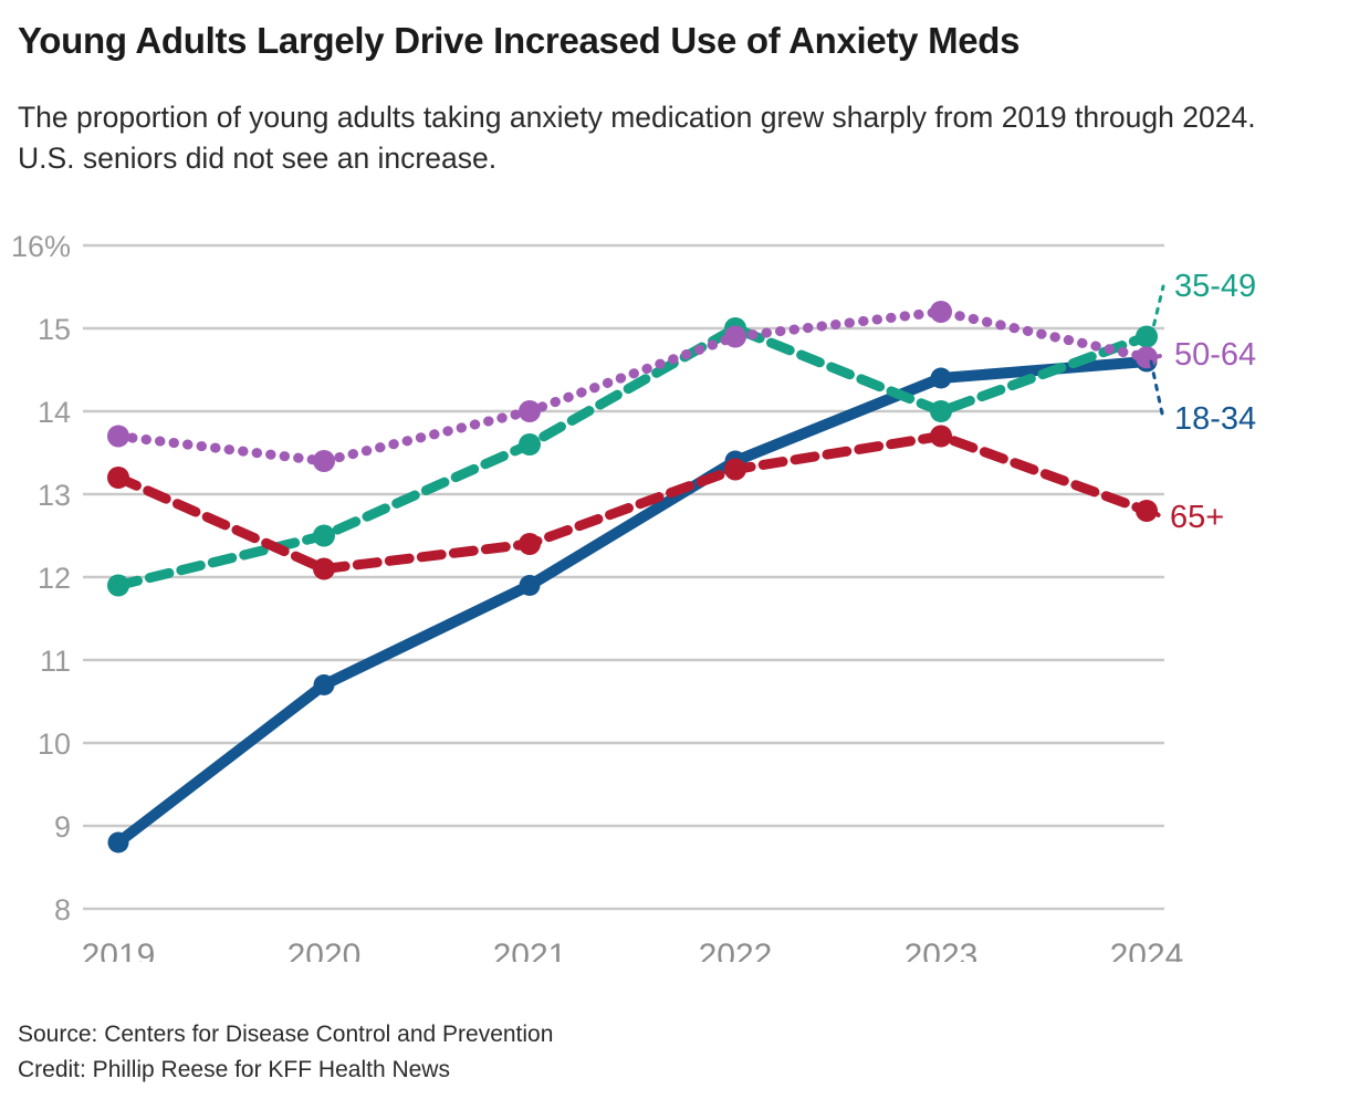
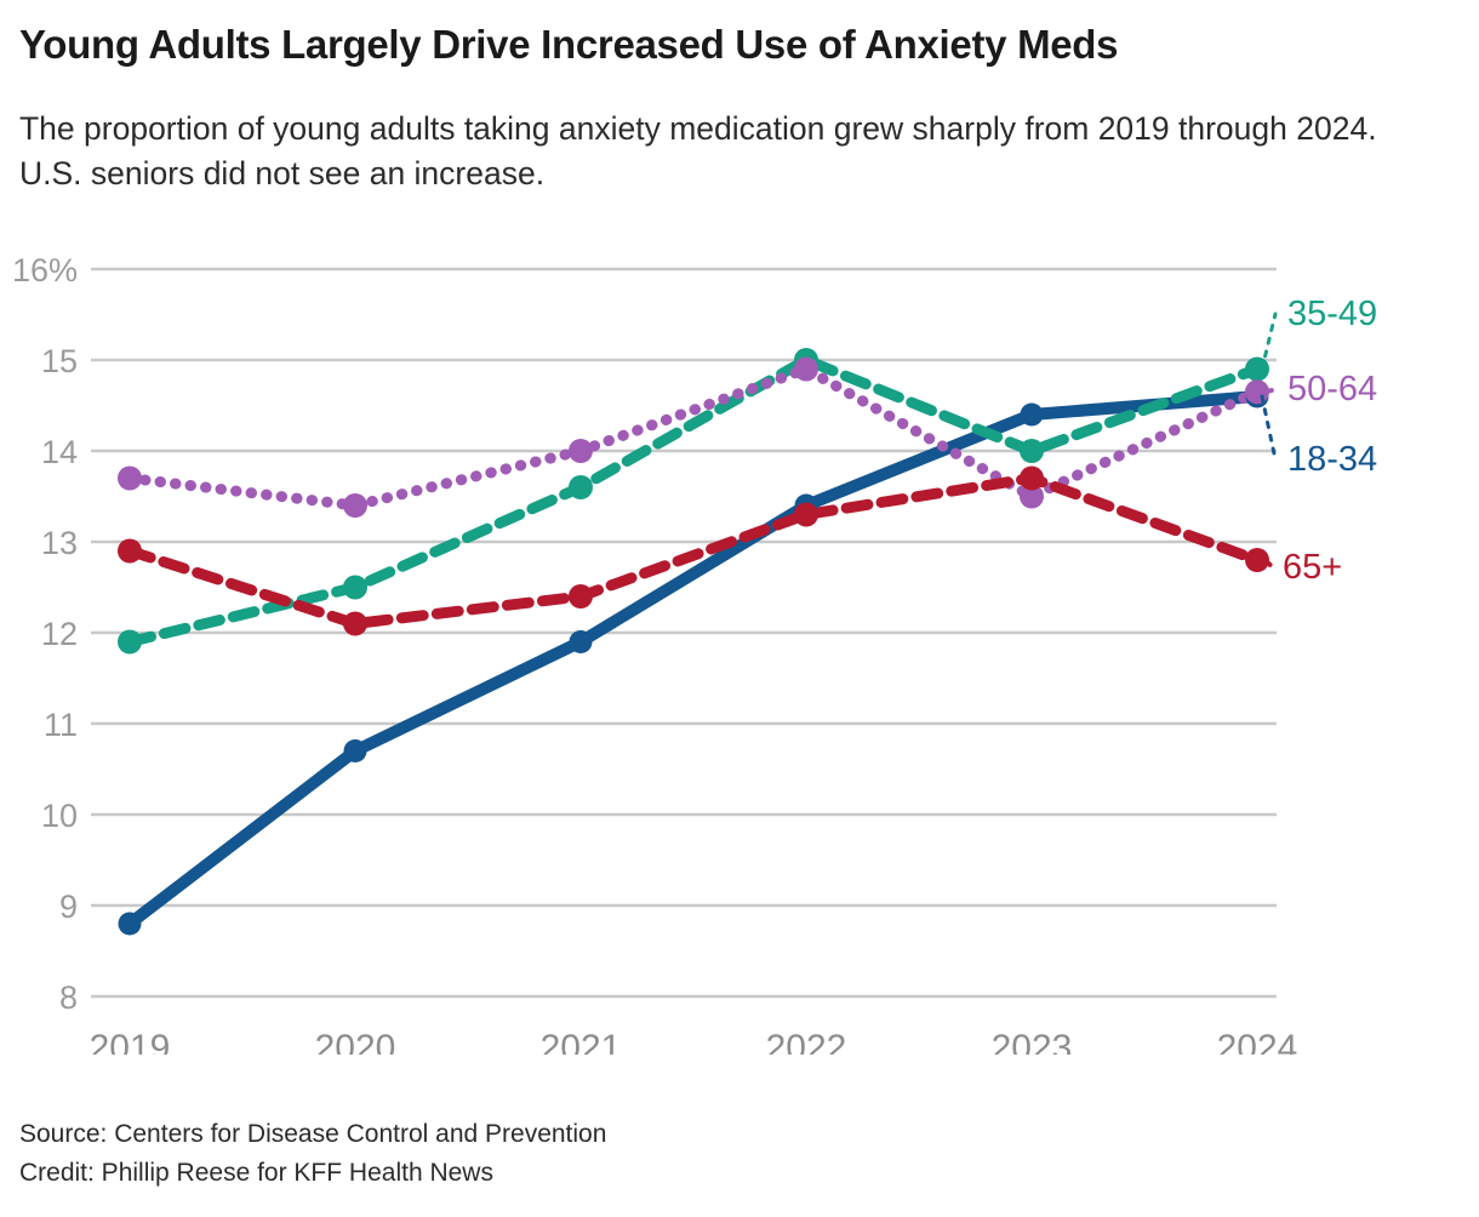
65+/2019: 13.2% -> 12.9%
50-64/2023: 15.2% -> 13.5%
